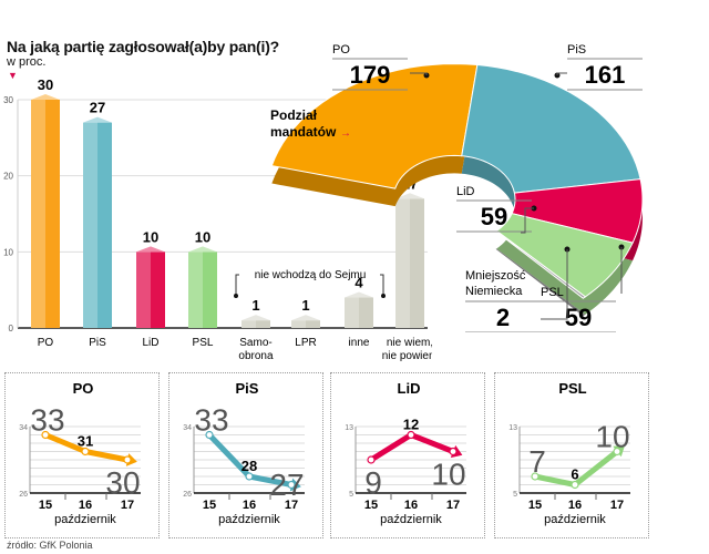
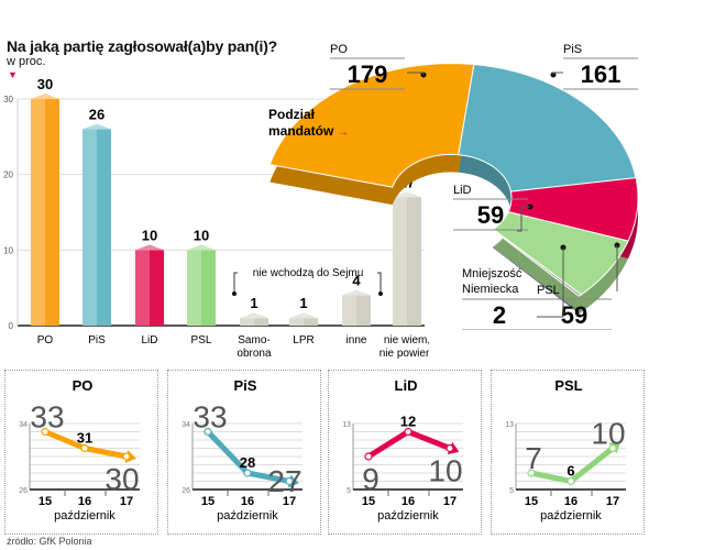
Na jaką partię zagłosował(a)by pan(i)?/PiS: 27 -> 26
